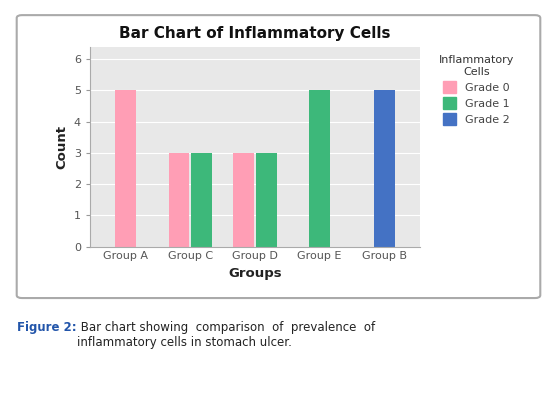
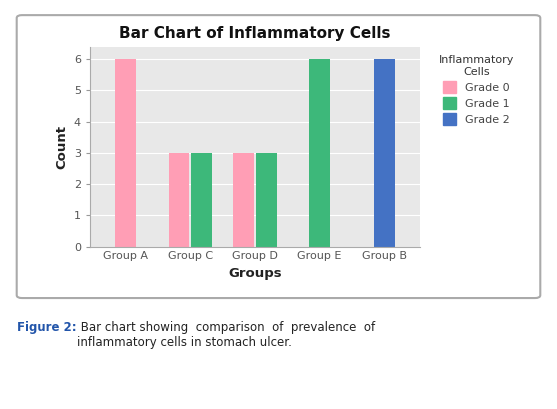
Group A: 5 -> 6
Group E: 5 -> 6
Group B: 5 -> 6
